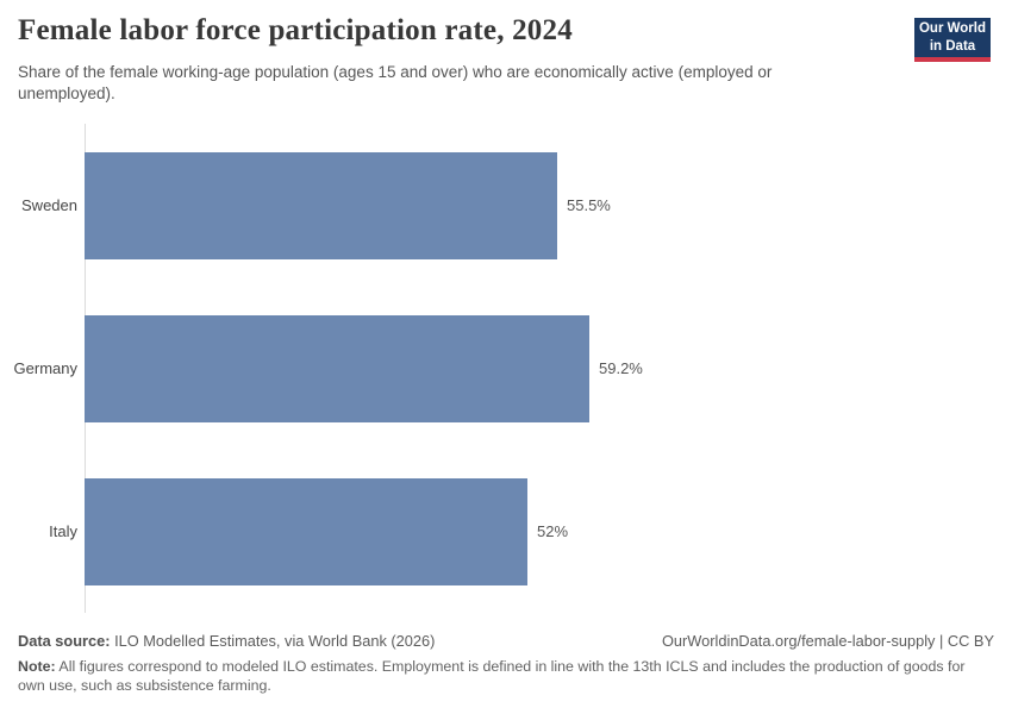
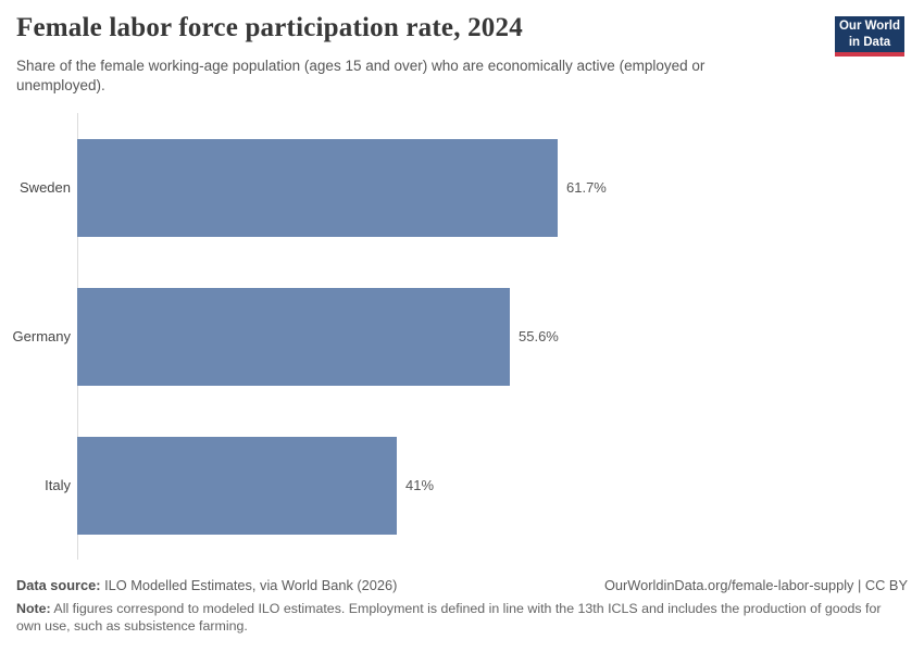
Sweden: 55.5% -> 61.7%
Germany: 59.2% -> 55.6%
Italy: 52% -> 41%
